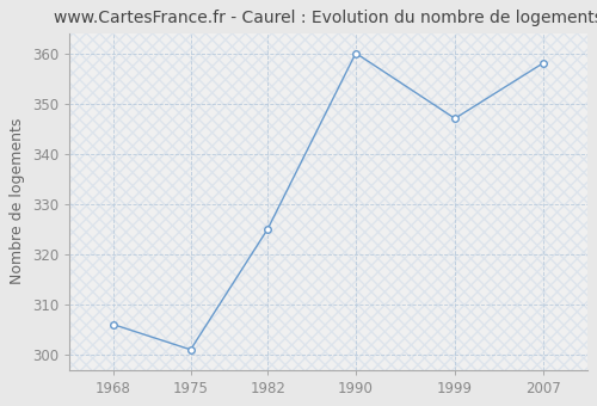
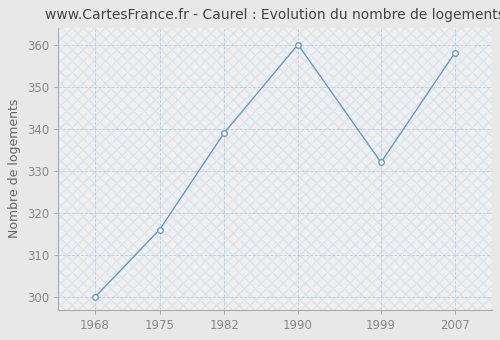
1968: 306 -> 300
1975: 301 -> 316
1982: 325 -> 339
1999: 347 -> 332
